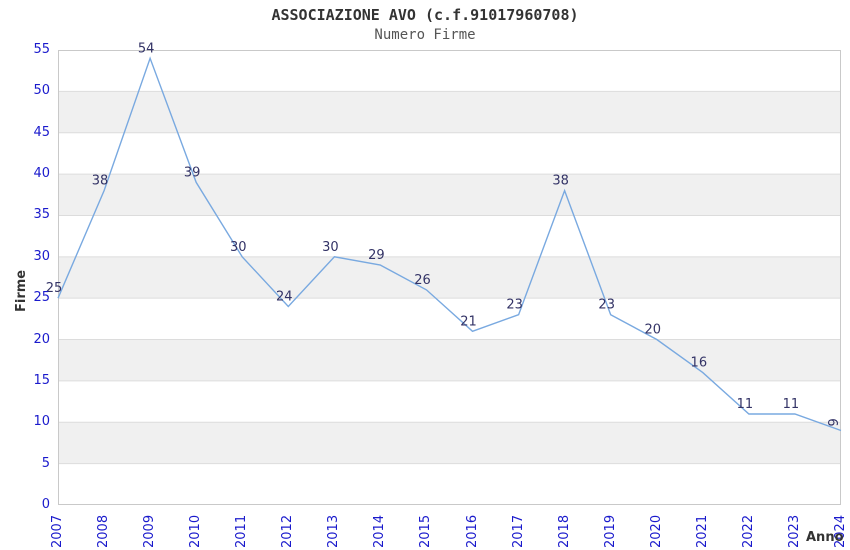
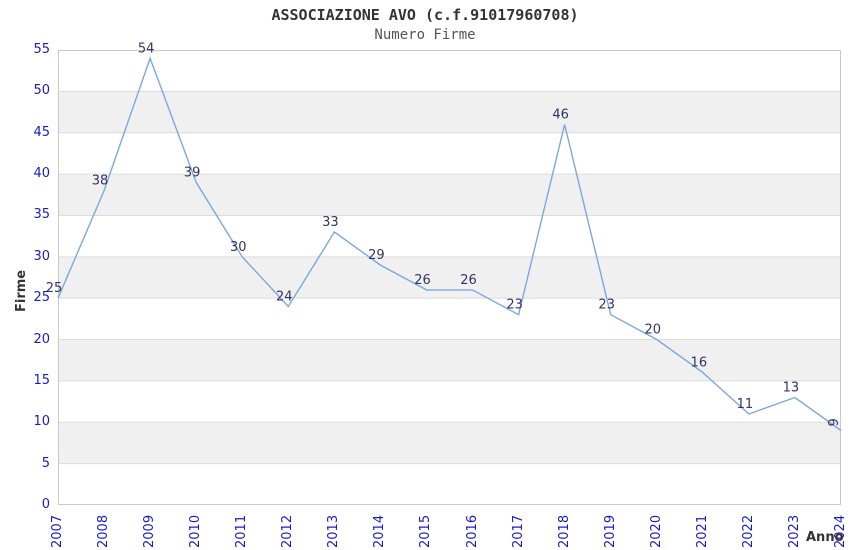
2013: 30 -> 33
2016: 21 -> 26
2018: 38 -> 46
2023: 11 -> 13
